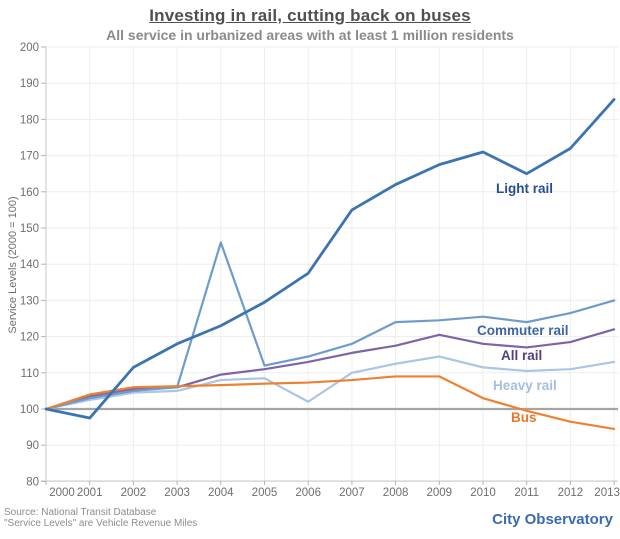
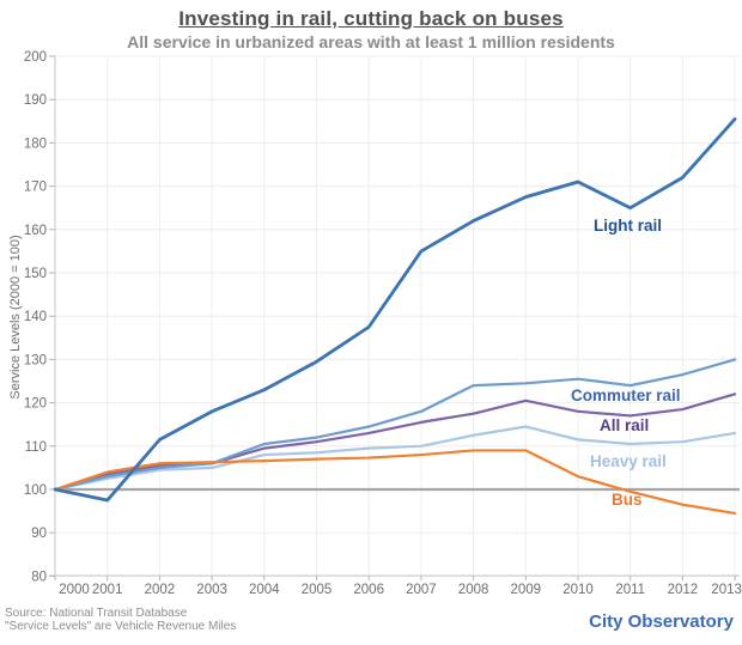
Commuter rail/2004: 146 -> 110
Heavy rail/2006: 102 -> 110
